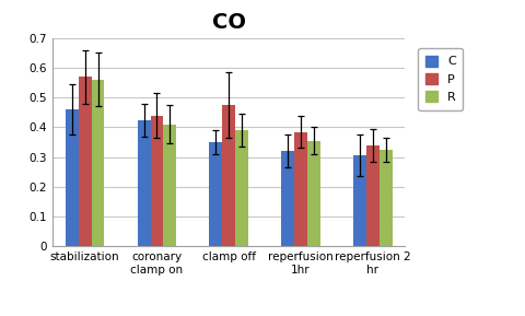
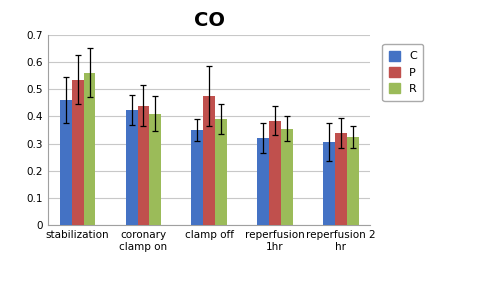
P/stabilization: 0.570 -> 0.535
